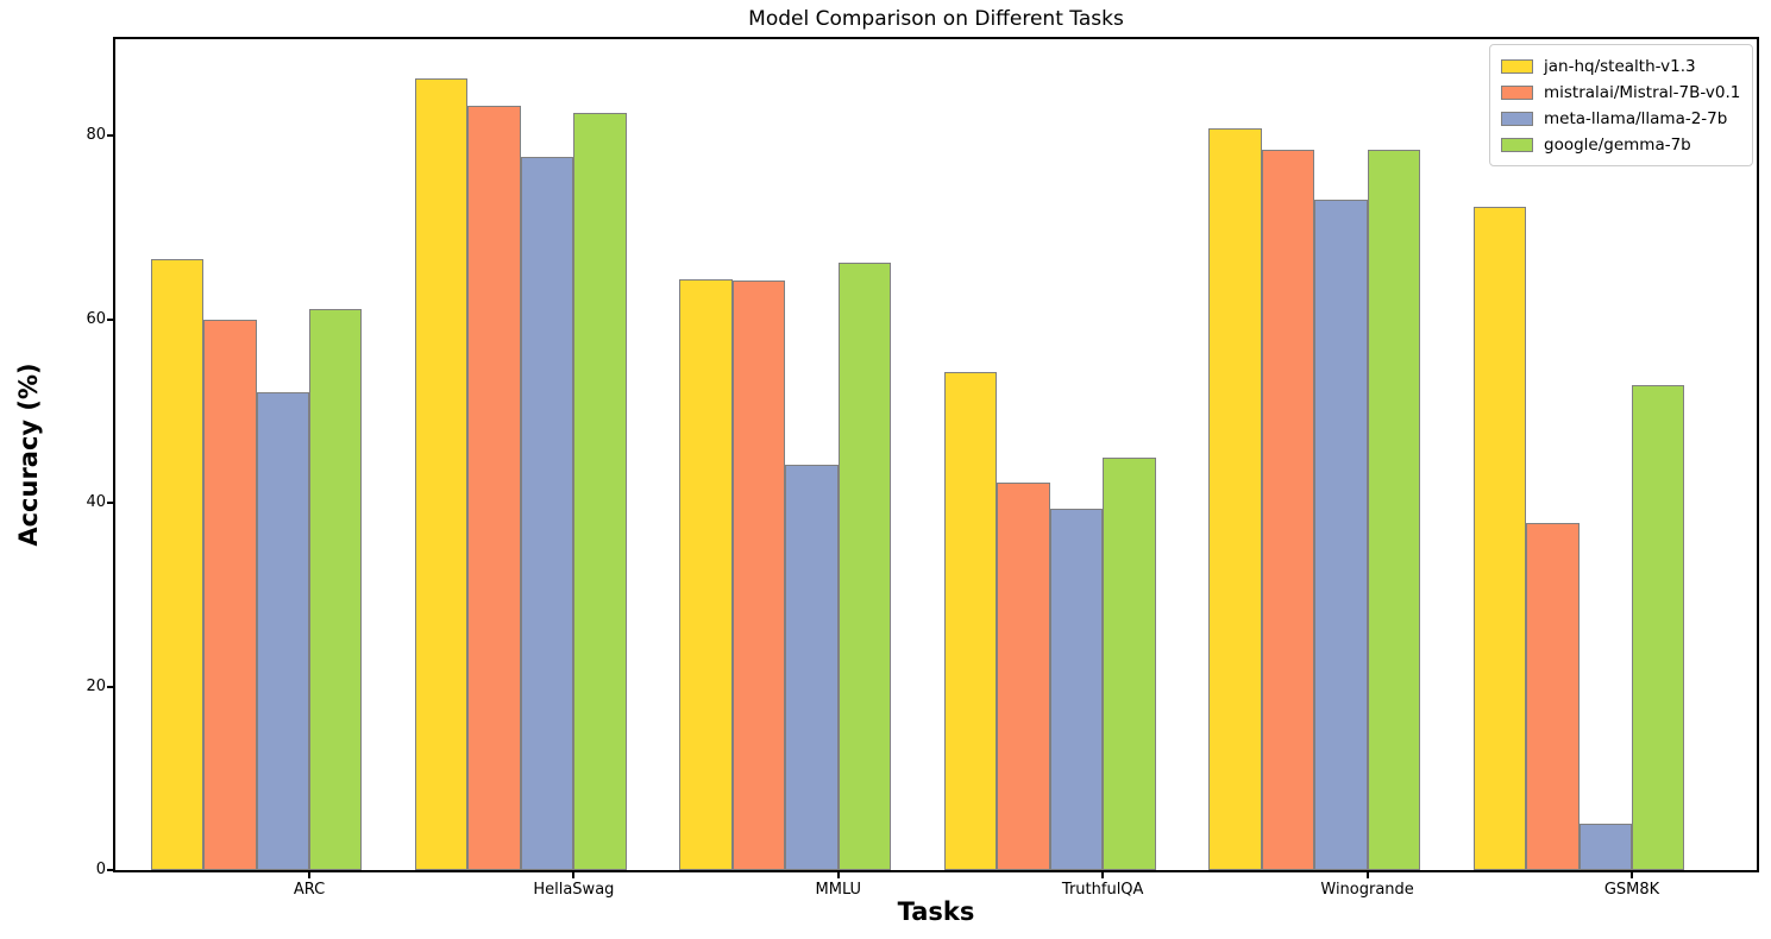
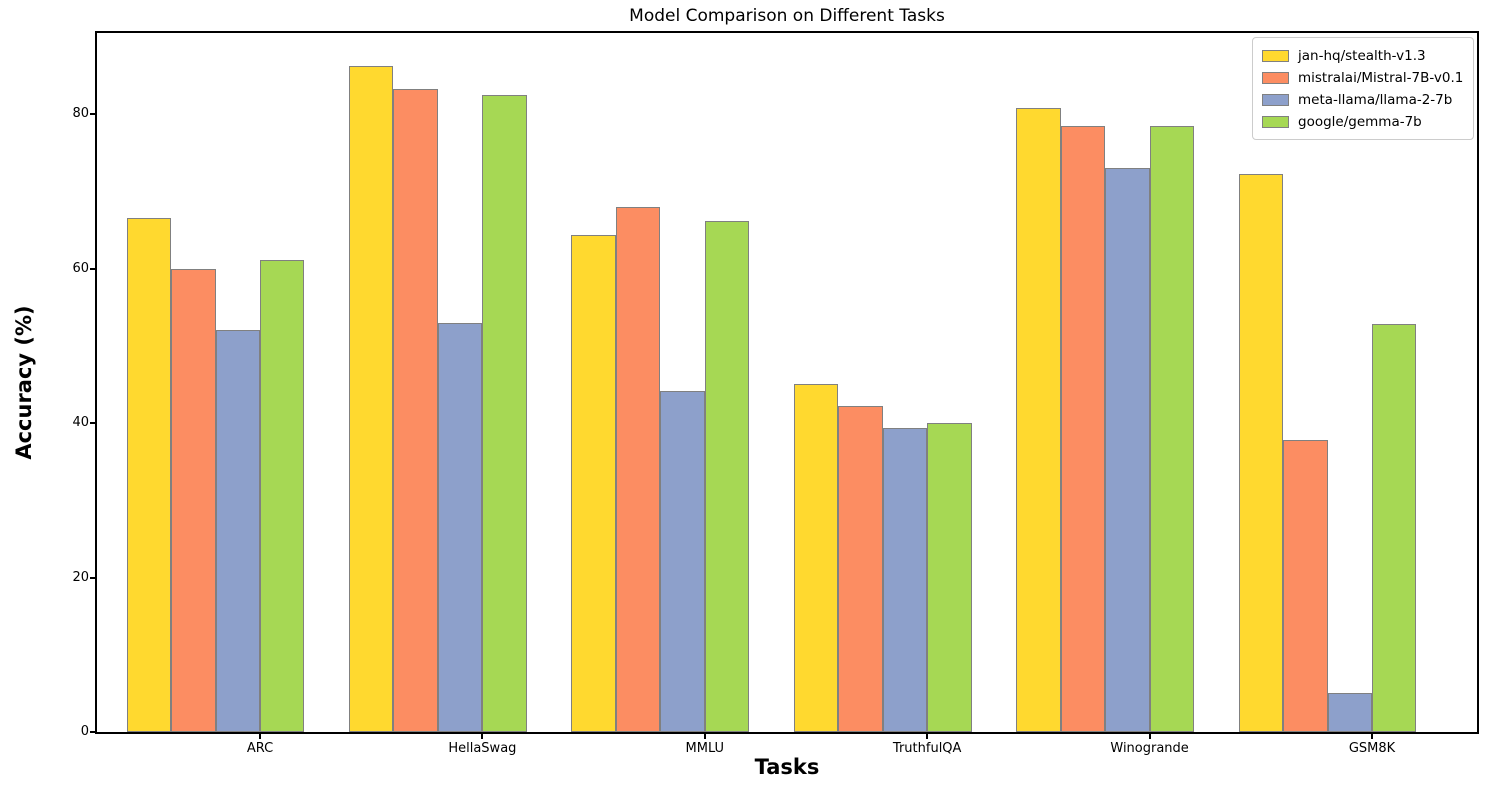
meta-llama/llama-2-7b/HellaSwag: 78 -> 53
mistralai/Mistral-7B-v0.1/MMLU: 64 -> 68
jan-hq/stealth-v1.3/TruthfulQA: 54 -> 45
google/gemma-7b/TruthfulQA: 45 -> 40
